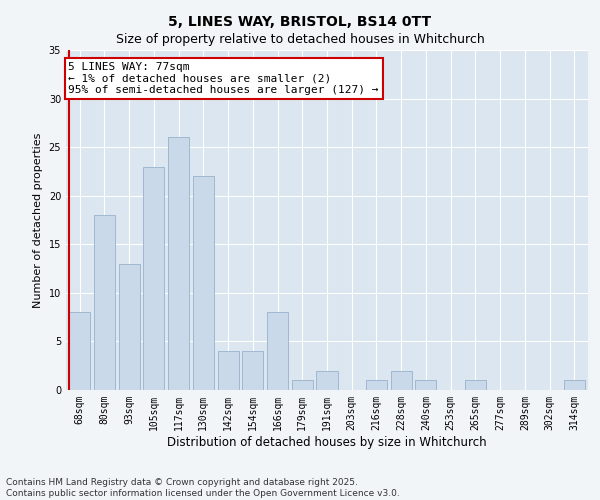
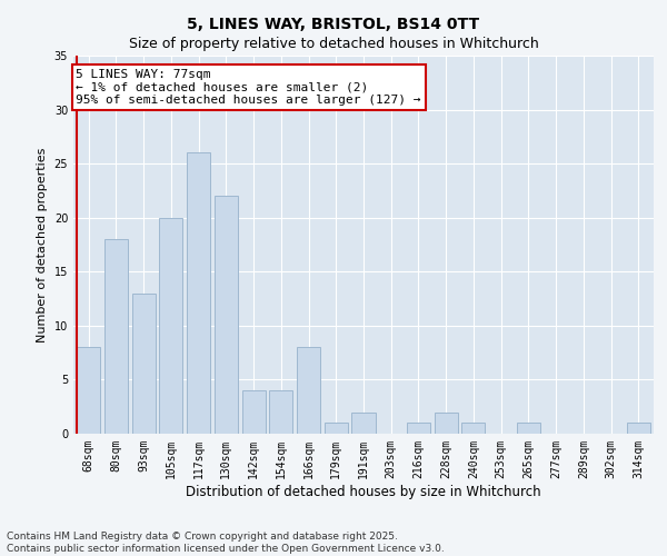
105sqm: 23 -> 20
